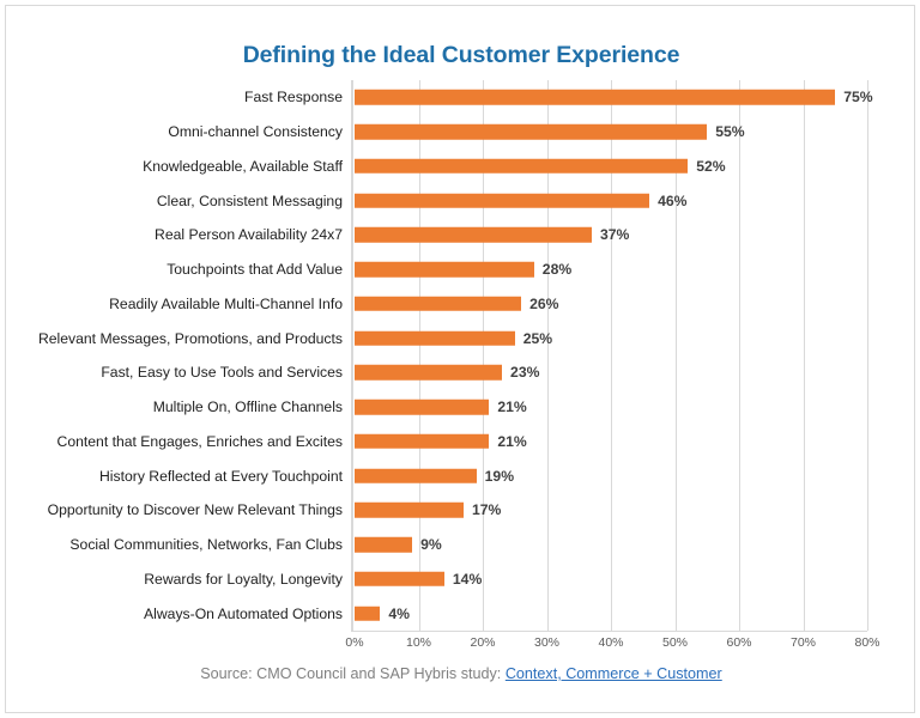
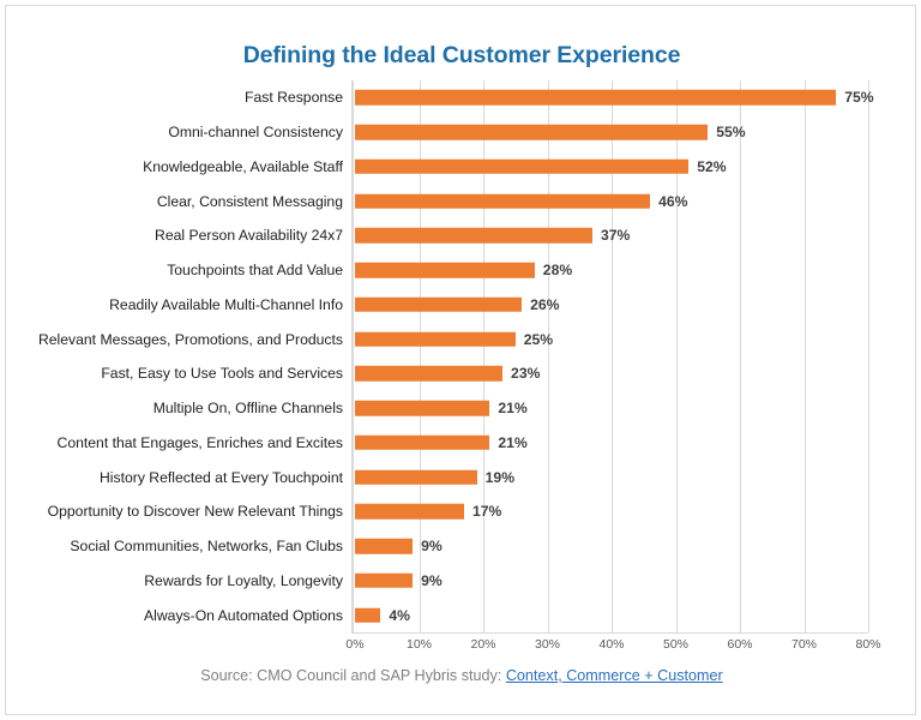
Rewards for Loyalty, Longevity: 14% -> 9%
